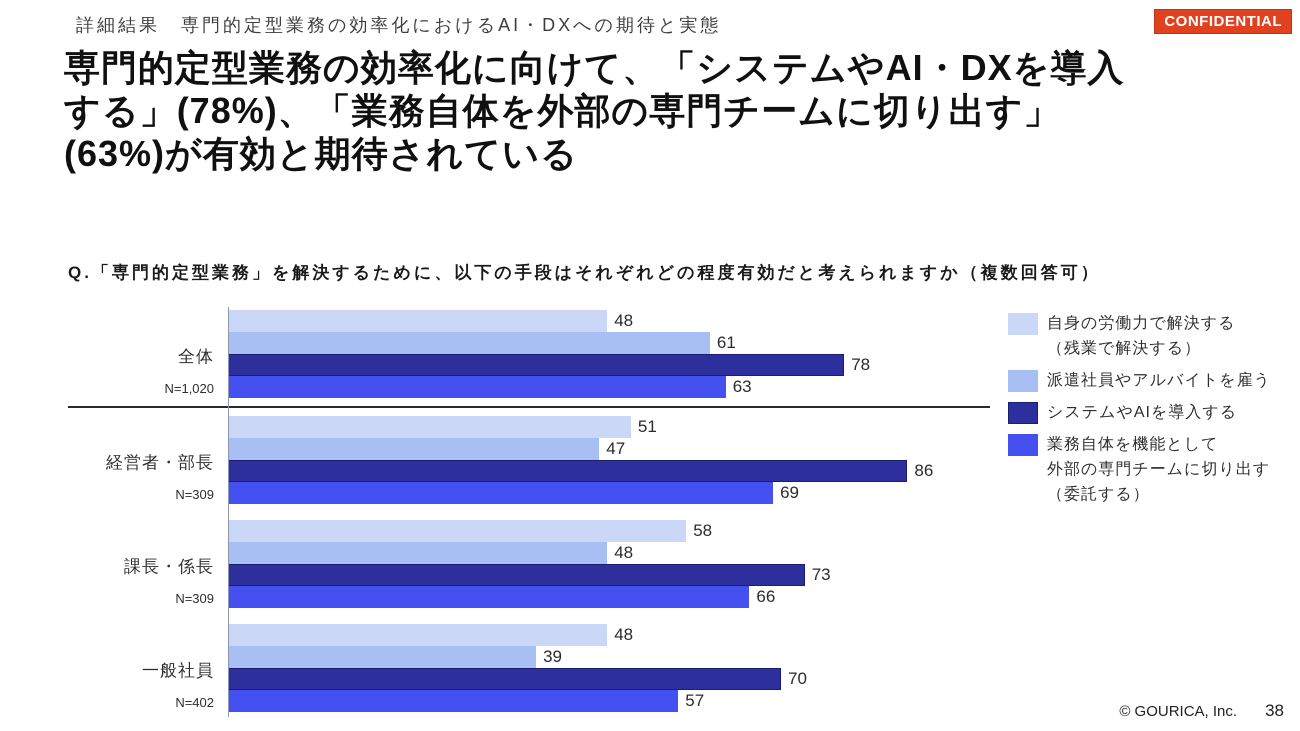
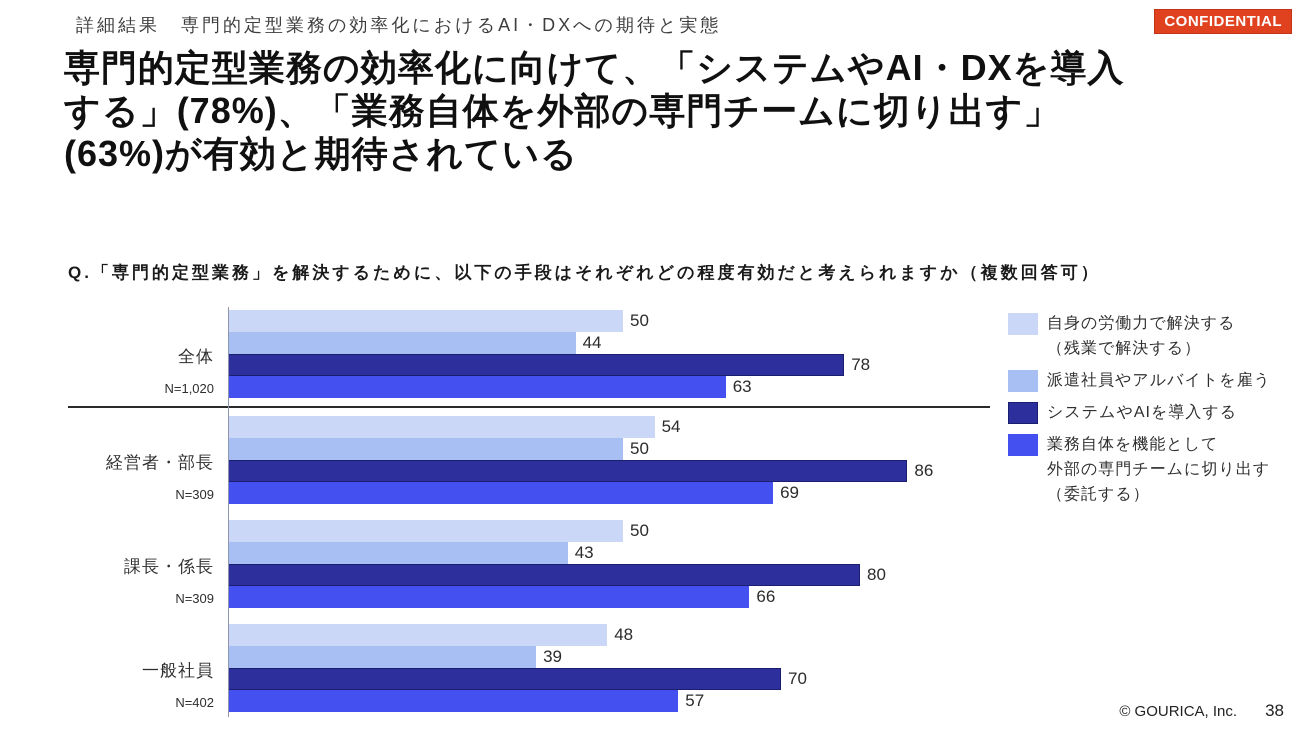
自身の労働力で解決する（残業で解決する）/全体: 48 -> 50
派遣社員やアルバイトを雇う/全体: 61 -> 44
自身の労働力で解決する（残業で解決する）/経営者・部長: 51 -> 54
派遣社員やアルバイトを雇う/経営者・部長: 47 -> 50
自身の労働力で解決する（残業で解決する）/課長・係長: 58 -> 50
派遣社員やアルバイトを雇う/課長・係長: 48 -> 43
システムやAIを導入する/課長・係長: 73 -> 80
